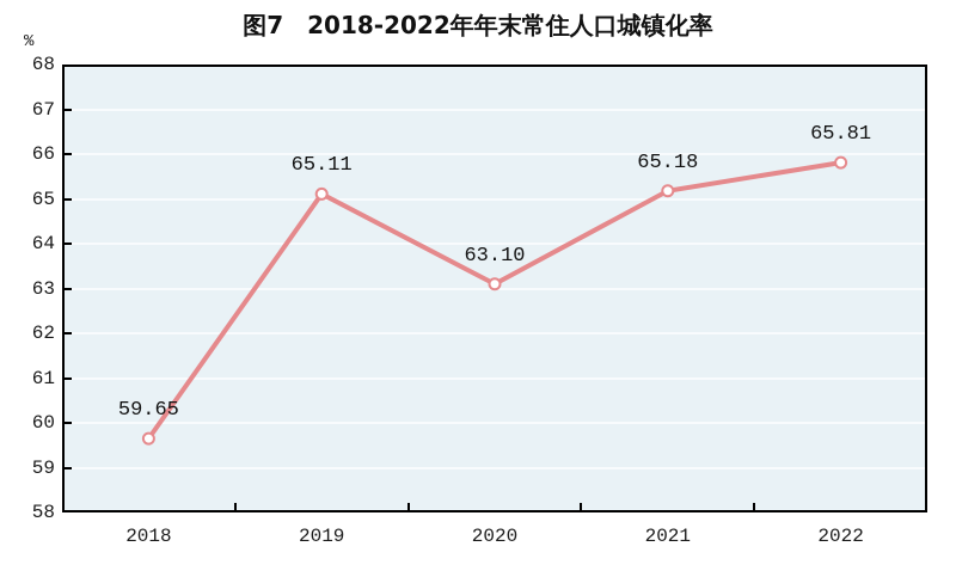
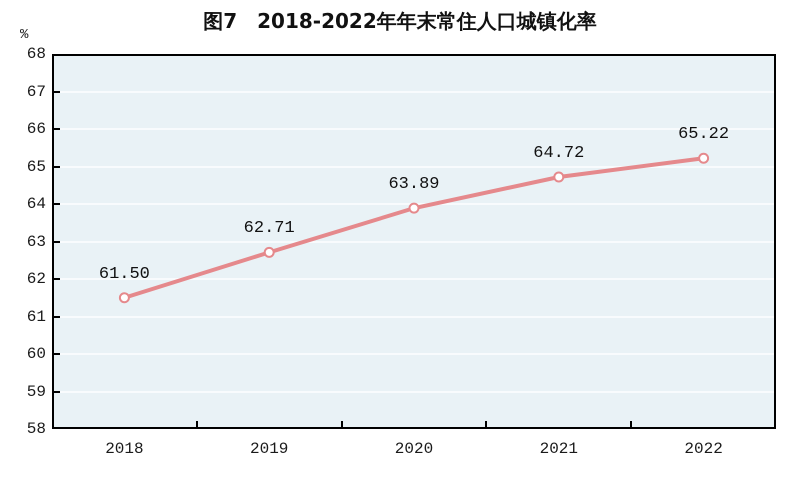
2018: 59.65 -> 61.50
2019: 65.11 -> 62.71
2020: 63.10 -> 63.89
2021: 65.18 -> 64.72
2022: 65.81 -> 65.22
